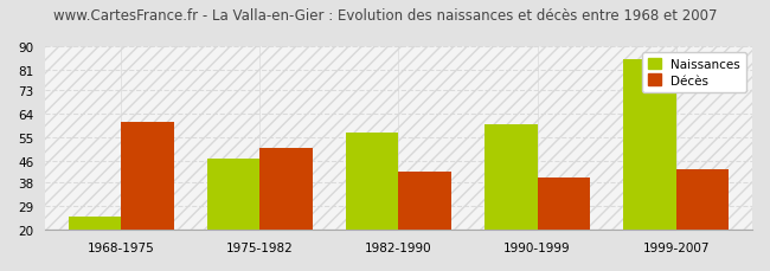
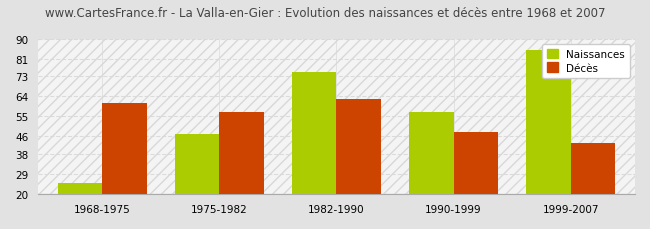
Décès/1975-1982: 51 -> 57
Naissances/1982-1990: 57 -> 75
Décès/1982-1990: 42 -> 63
Naissances/1990-1999: 60 -> 57
Décès/1990-1999: 40 -> 48
